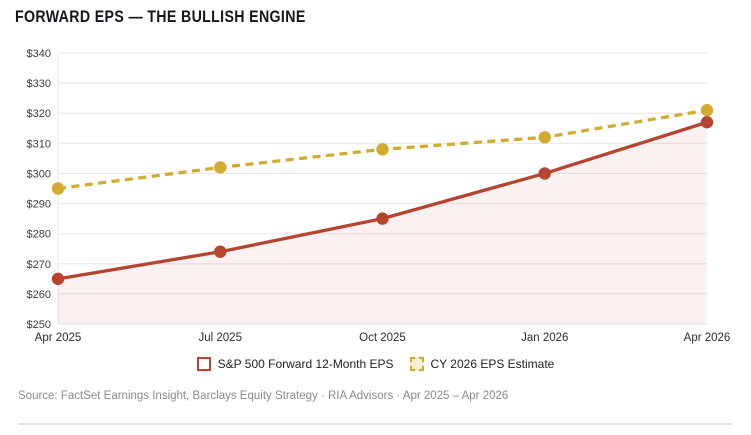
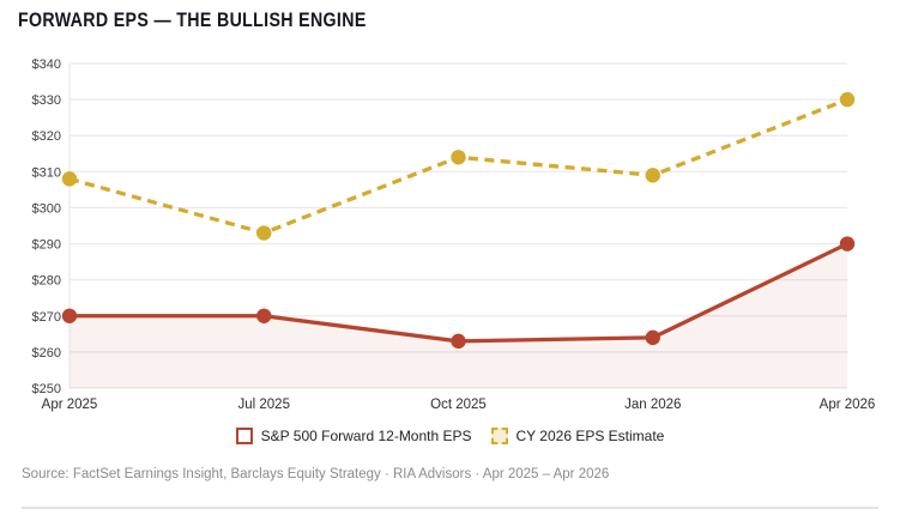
S&P 500 Forward 12-Month EPS/Apr 2025: $265 -> $270
CY 2026 EPS Estimate/Apr 2025: $295 -> $308
S&P 500 Forward 12-Month EPS/Jul 2025: $274 -> $270
CY 2026 EPS Estimate/Jul 2025: $302 -> $293
S&P 500 Forward 12-Month EPS/Oct 2025: $285 -> $263
CY 2026 EPS Estimate/Oct 2025: $308 -> $314
S&P 500 Forward 12-Month EPS/Jan 2026: $300 -> $264
CY 2026 EPS Estimate/Jan 2026: $312 -> $309
S&P 500 Forward 12-Month EPS/Apr 2026: $317 -> $290
CY 2026 EPS Estimate/Apr 2026: $321 -> $330
